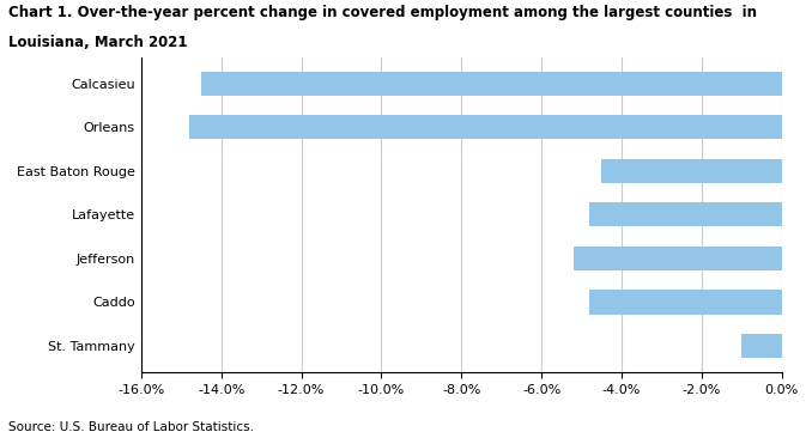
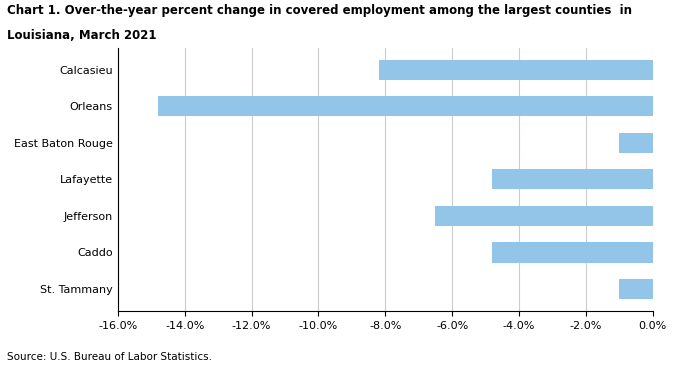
Calcasieu: -14.5% -> -8.2%
East Baton Rouge: -4.5% -> -1.0%
Jefferson: -5.2% -> -6.5%
